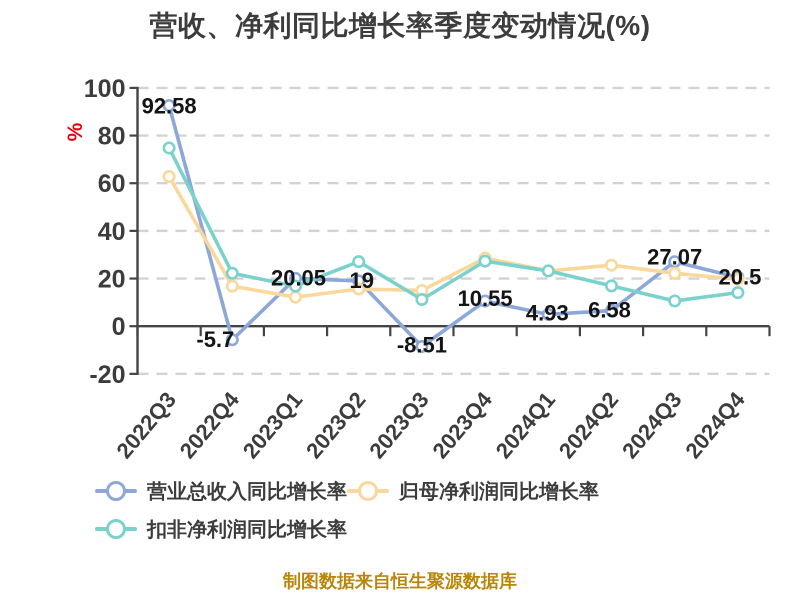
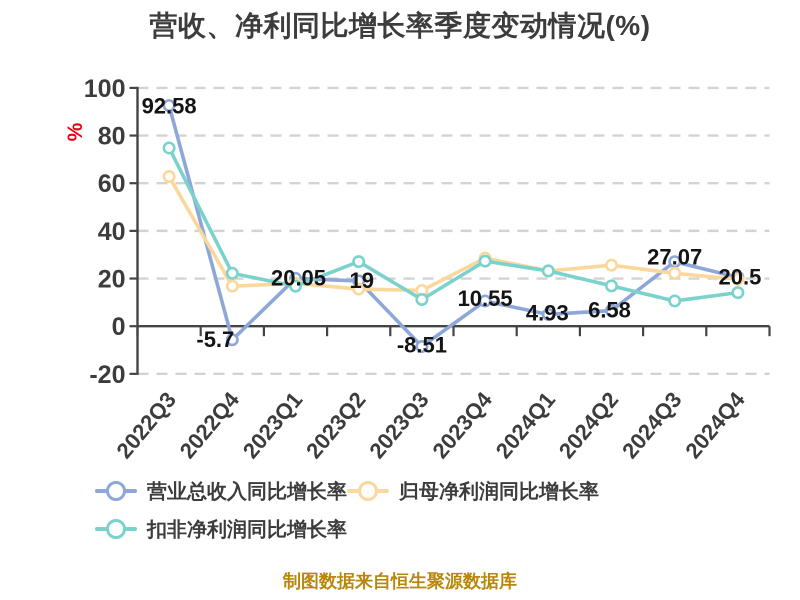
归母净利润同比增长率/2023Q1: 12 -> 18
